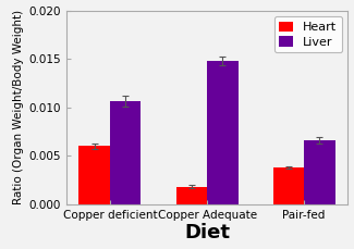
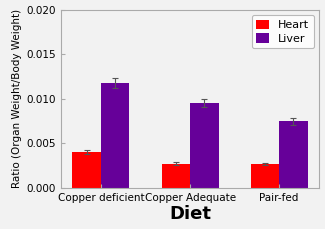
Heart/Copper deficient: 0.0060 -> 0.0040
Liver/Copper deficient: 0.0106 -> 0.0118
Heart/Copper Adequate: 0.0018 -> 0.0027
Liver/Copper Adequate: 0.0148 -> 0.0095
Heart/Pair-fed: 0.0038 -> 0.0027
Liver/Pair-fed: 0.0066 -> 0.0075
